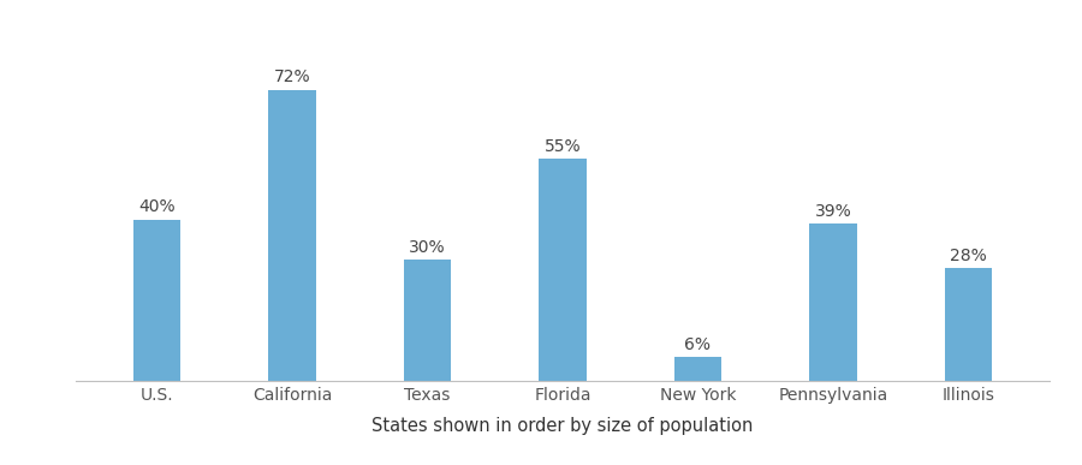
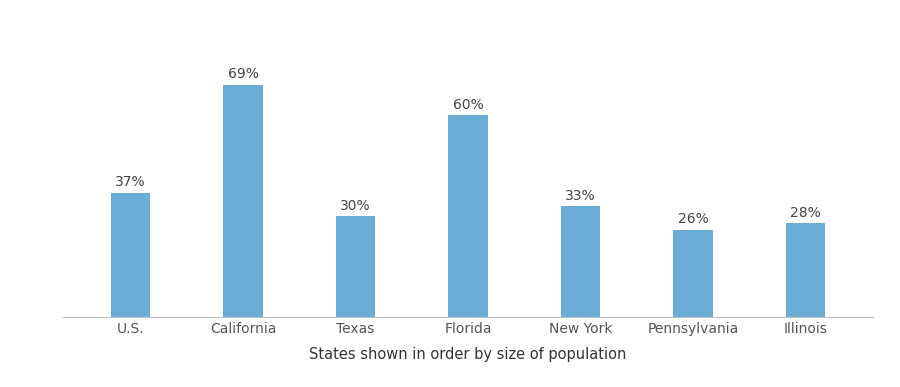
U.S.: 40% -> 37%
California: 72% -> 69%
Florida: 55% -> 60%
New York: 6% -> 33%
Pennsylvania: 39% -> 26%
